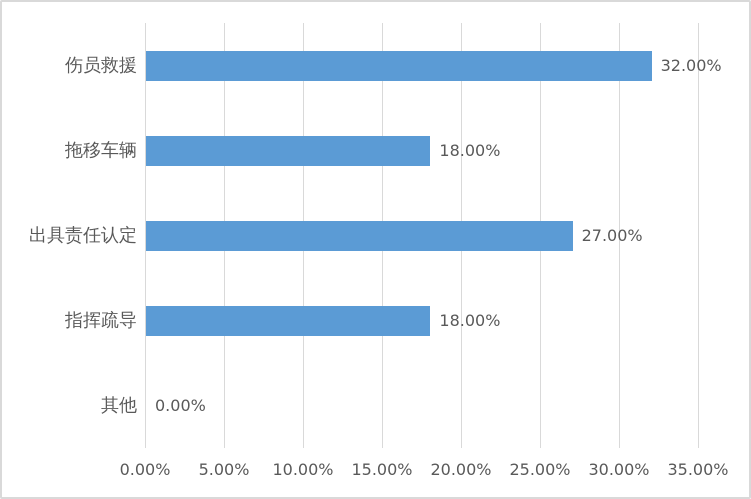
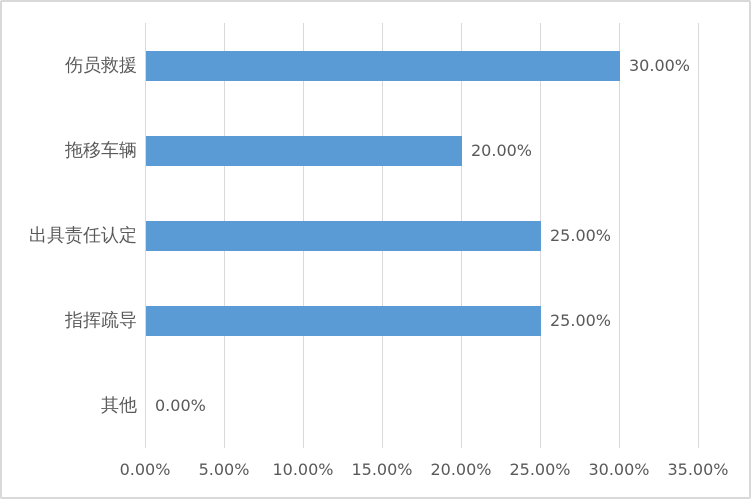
伤员救援: 32.00% -> 30.00%
拖移车辆: 18.00% -> 20.00%
出具责任认定: 27.00% -> 25.00%
指挥疏导: 18.00% -> 25.00%
